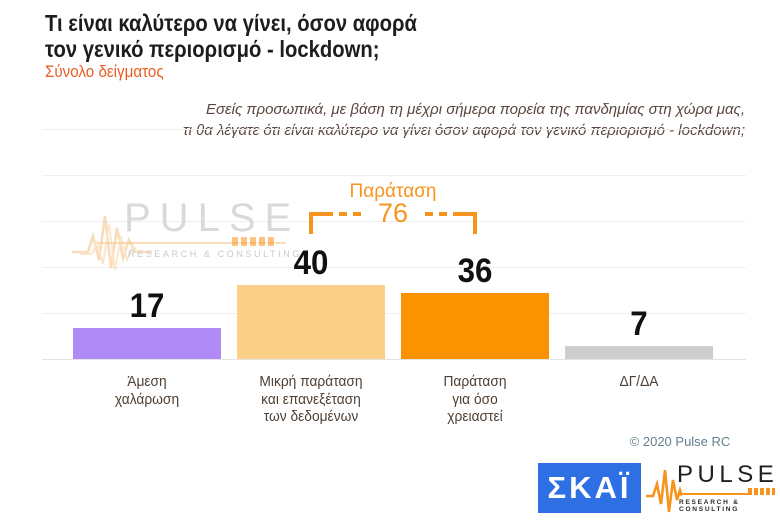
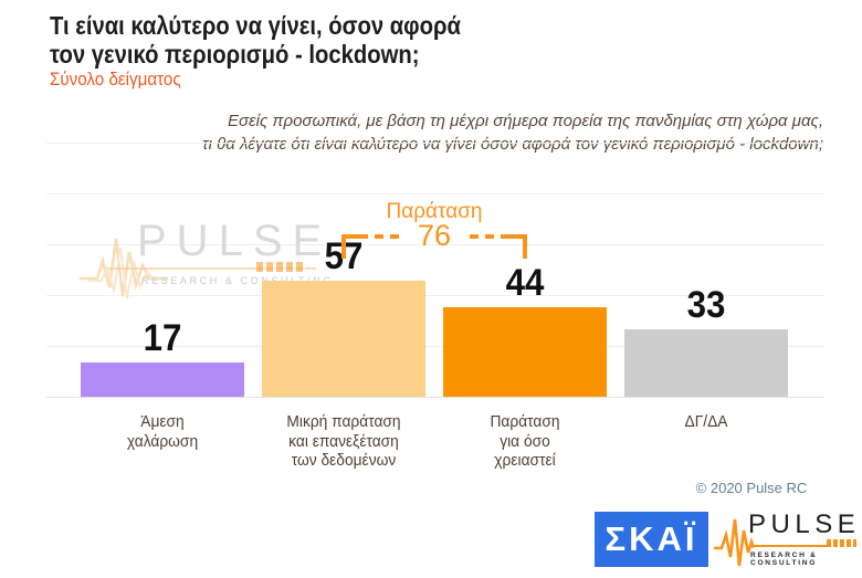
Μικρή παράταση και επανεξέταση των δεδομένων: 40 -> 57
Παράταση για όσο χρειαστεί: 36 -> 44
ΔΓ/ΔΑ: 7 -> 33
